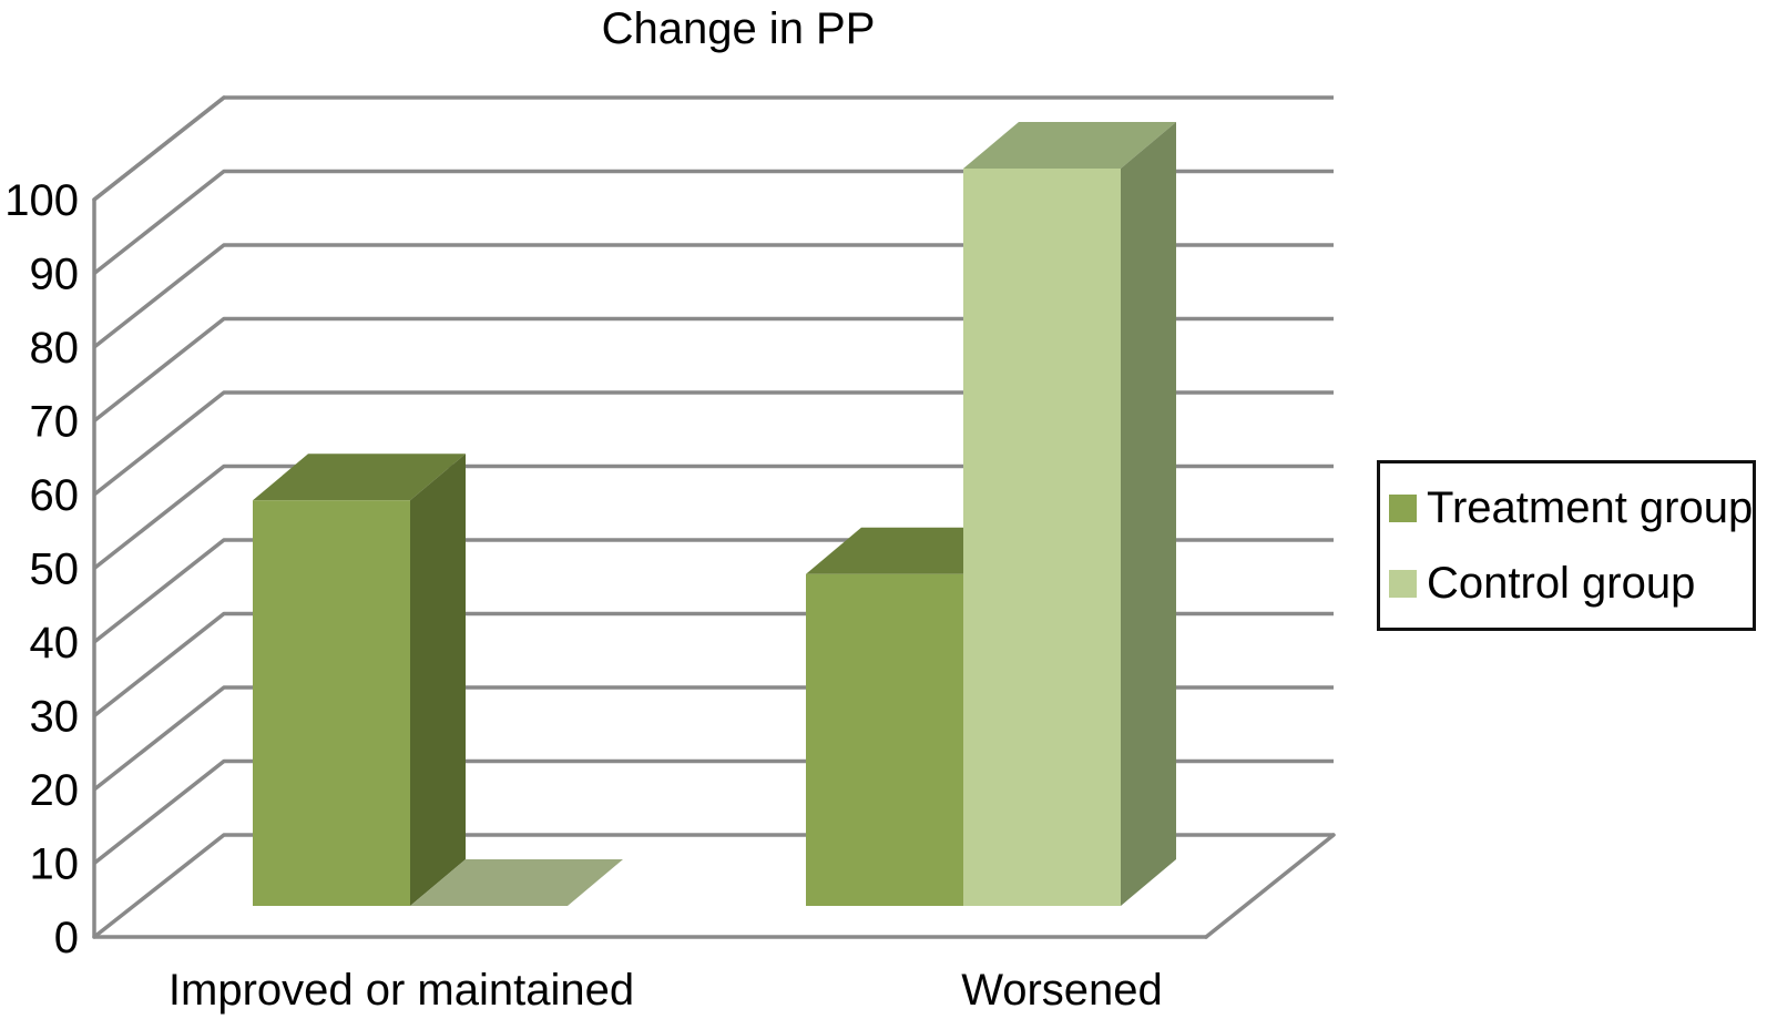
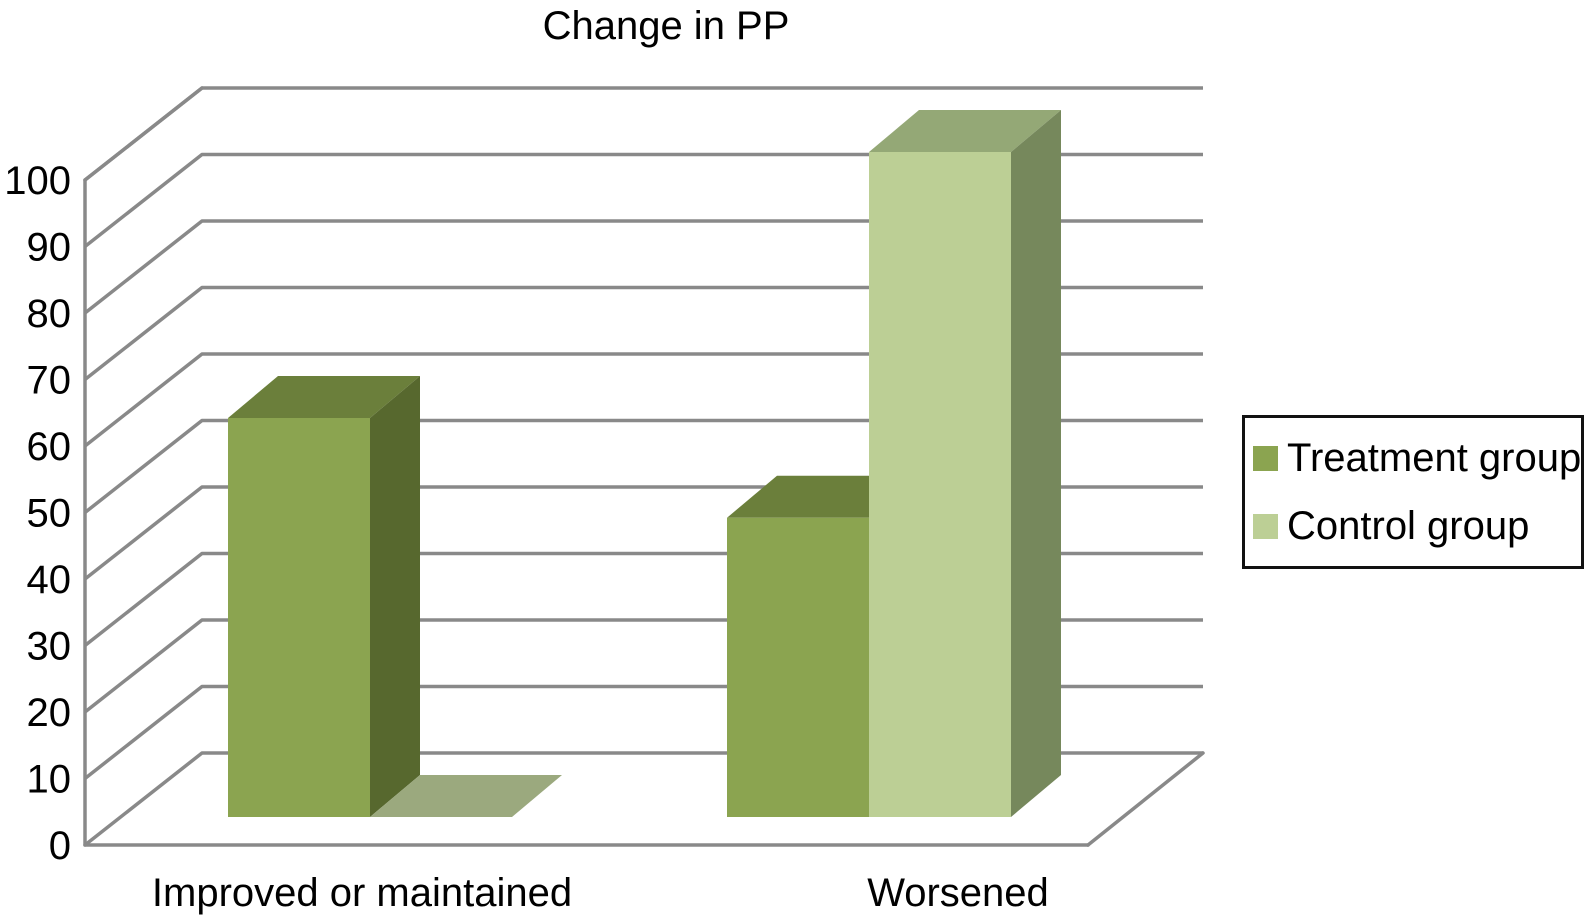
Treatment group/Improved or maintained: 55 -> 60
